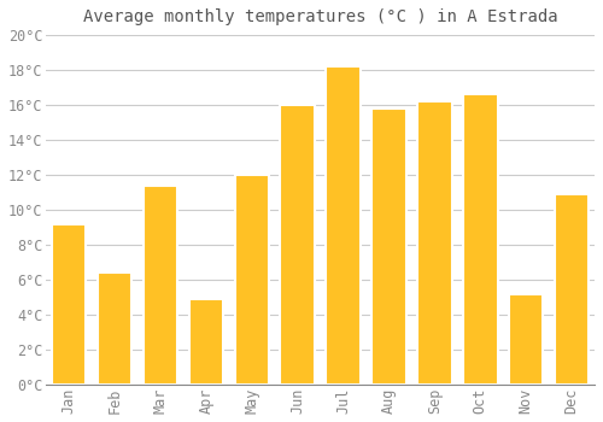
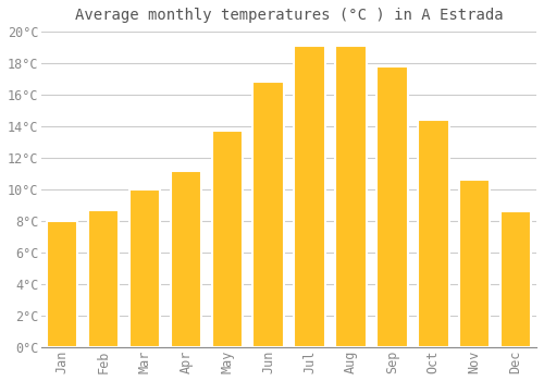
Jan: 9.2°C -> 8.0°C
Feb: 6.4°C -> 8.7°C
Mar: 11.4°C -> 10.0°C
Apr: 4.9°C -> 11.2°C
May: 12.0°C -> 13.7°C
Jun: 16.0°C -> 16.8°C
Jul: 18.2°C -> 19.1°C
Aug: 15.8°C -> 19.1°C
Sep: 16.2°C -> 17.8°C
Oct: 16.6°C -> 14.4°C
Nov: 5.2°C -> 10.6°C
Dec: 10.9°C -> 8.6°C
